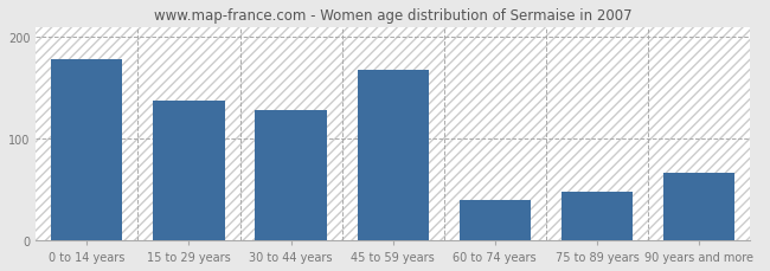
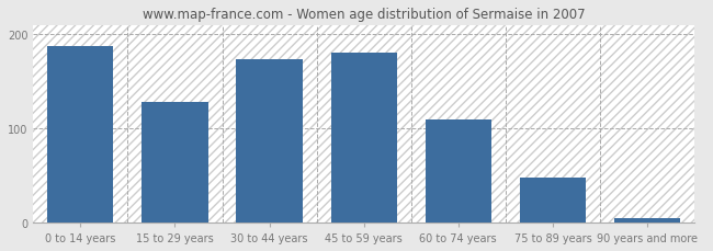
0 to 14 years: 178 -> 188
15 to 29 years: 138 -> 128
30 to 44 years: 128 -> 174
45 to 59 years: 168 -> 181
60 to 74 years: 40 -> 110
90 years and more: 66 -> 5
